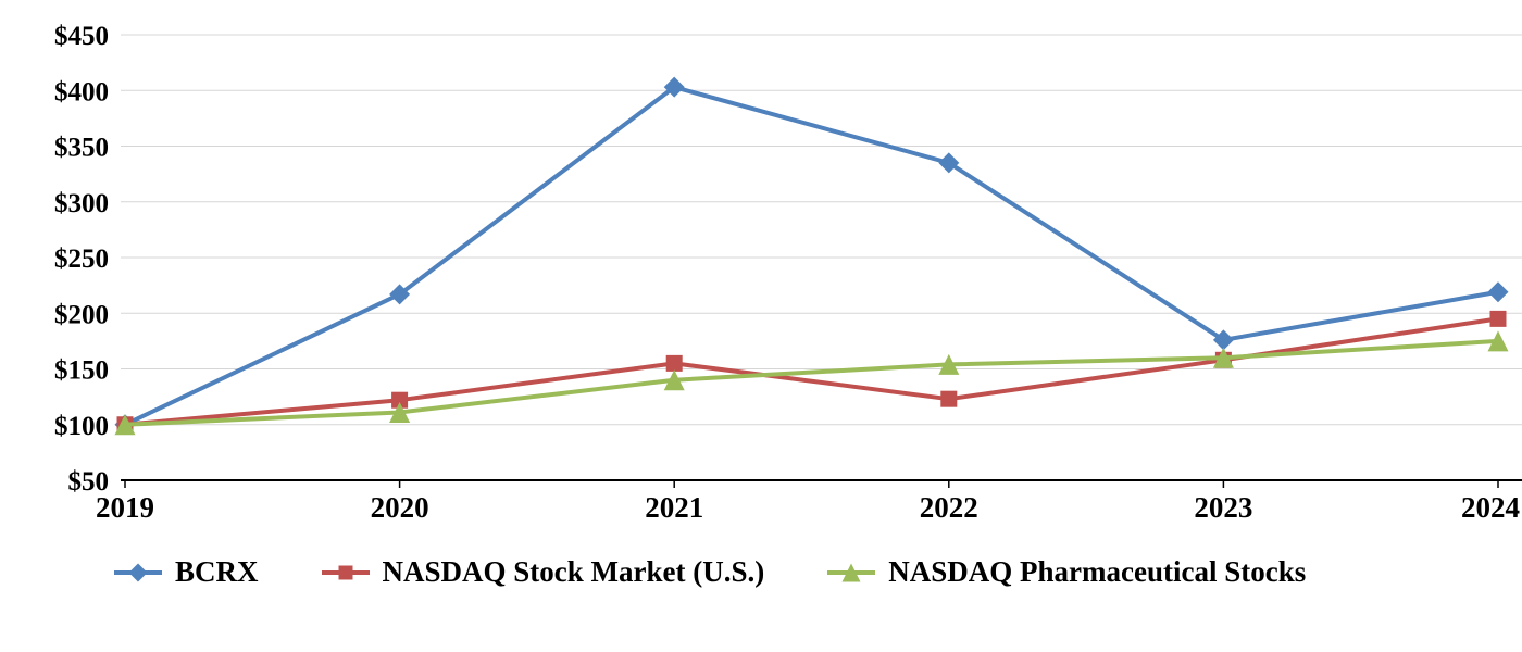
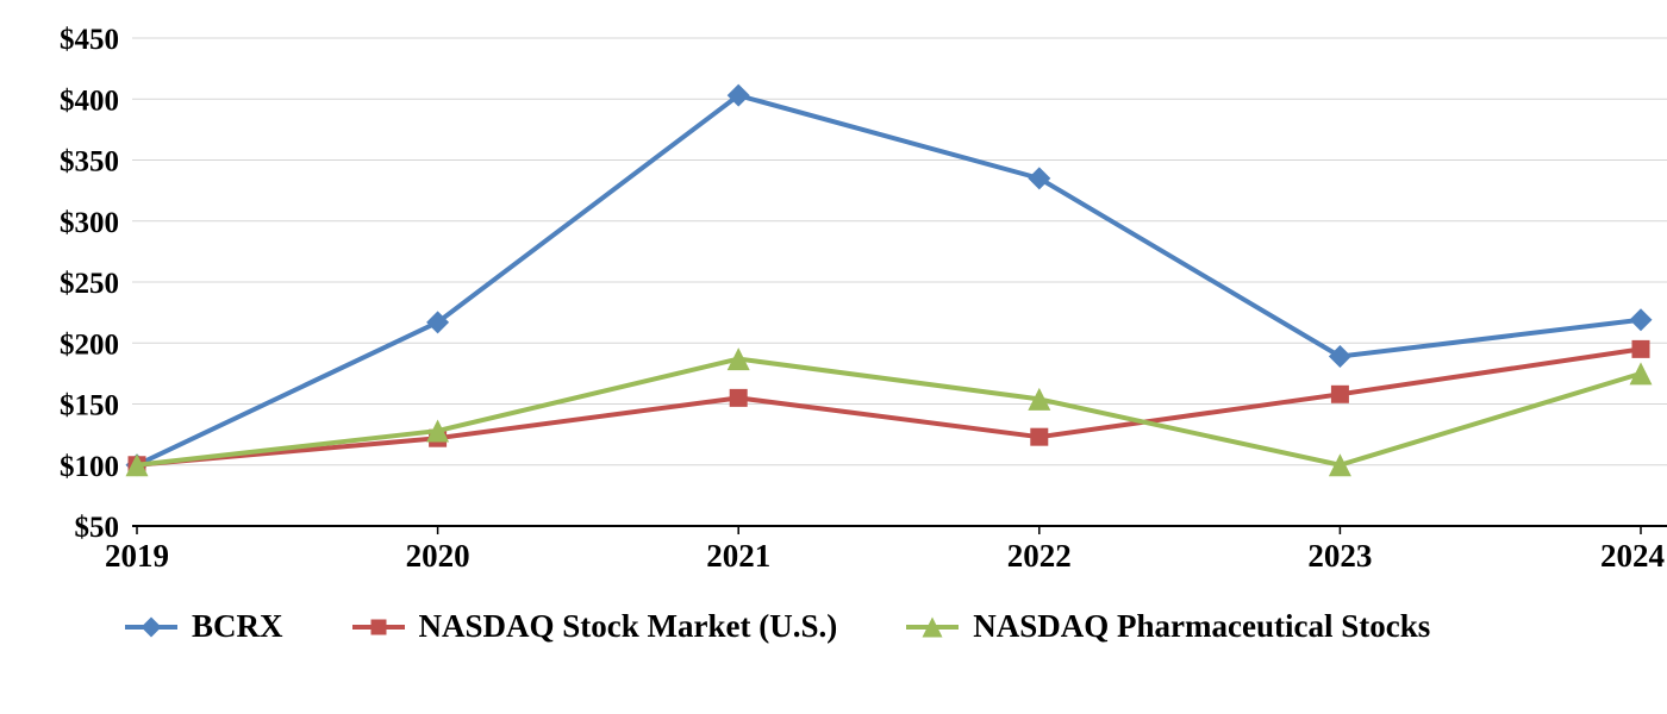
NASDAQ Pharmaceutical Stocks/2020: $111 -> $128
NASDAQ Pharmaceutical Stocks/2021: $140 -> $187
BCRX/2023: $176 -> $189
NASDAQ Pharmaceutical Stocks/2023: $160 -> $100
